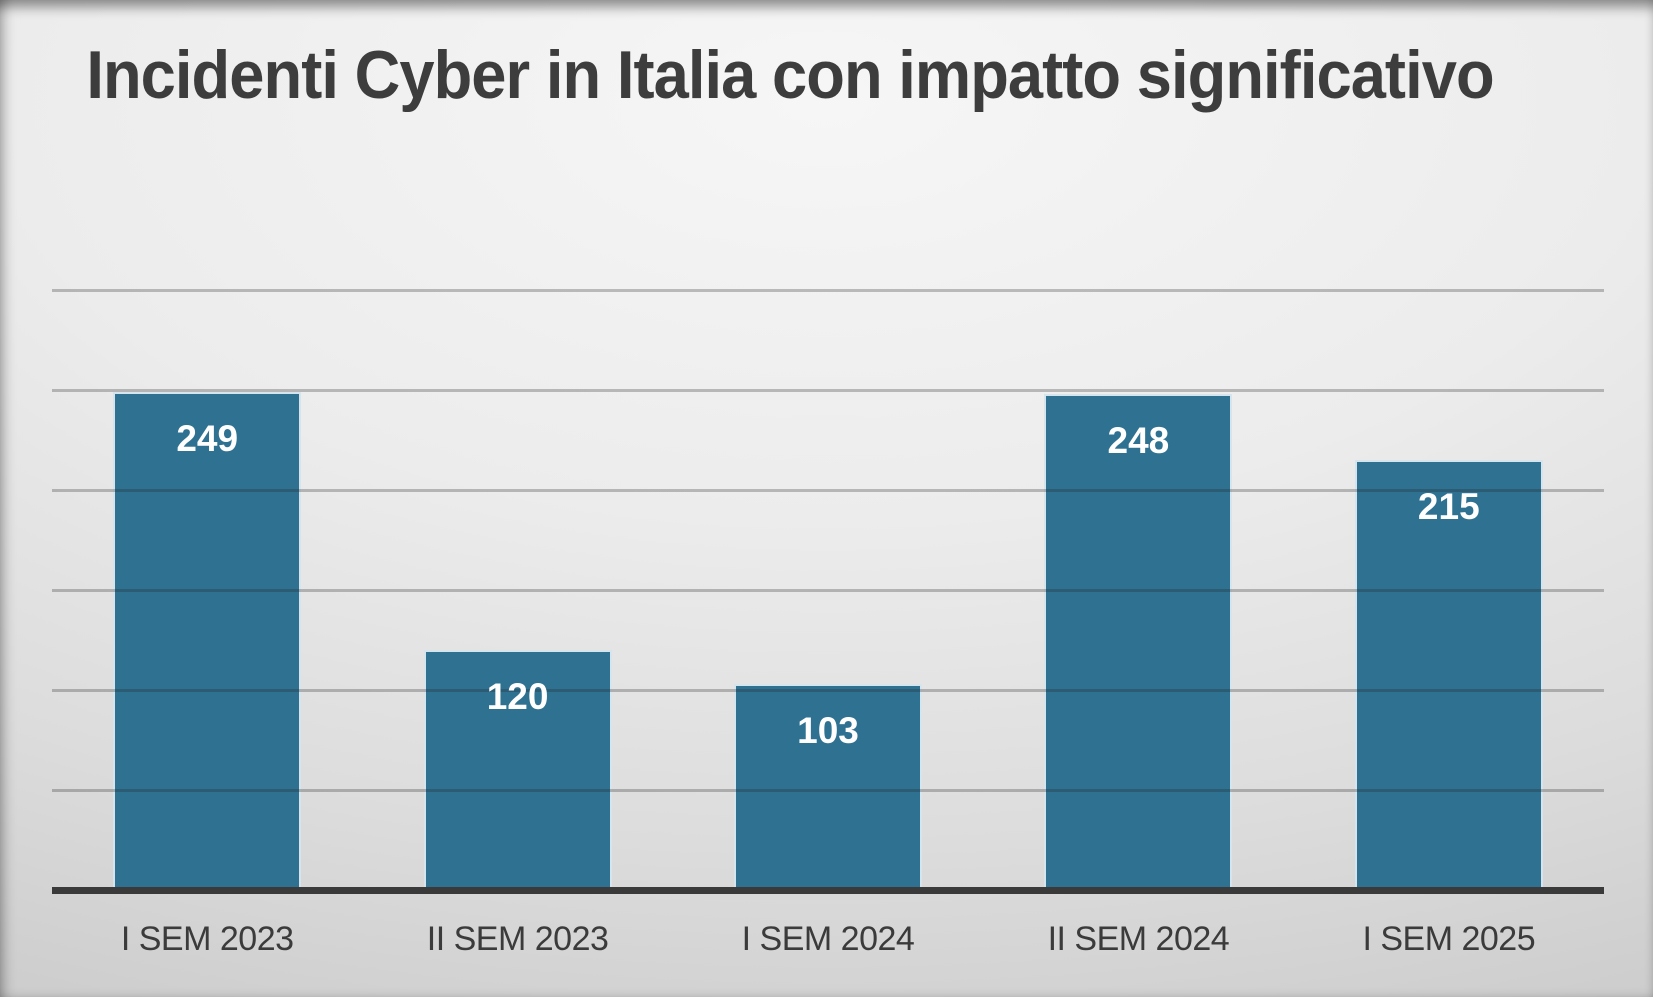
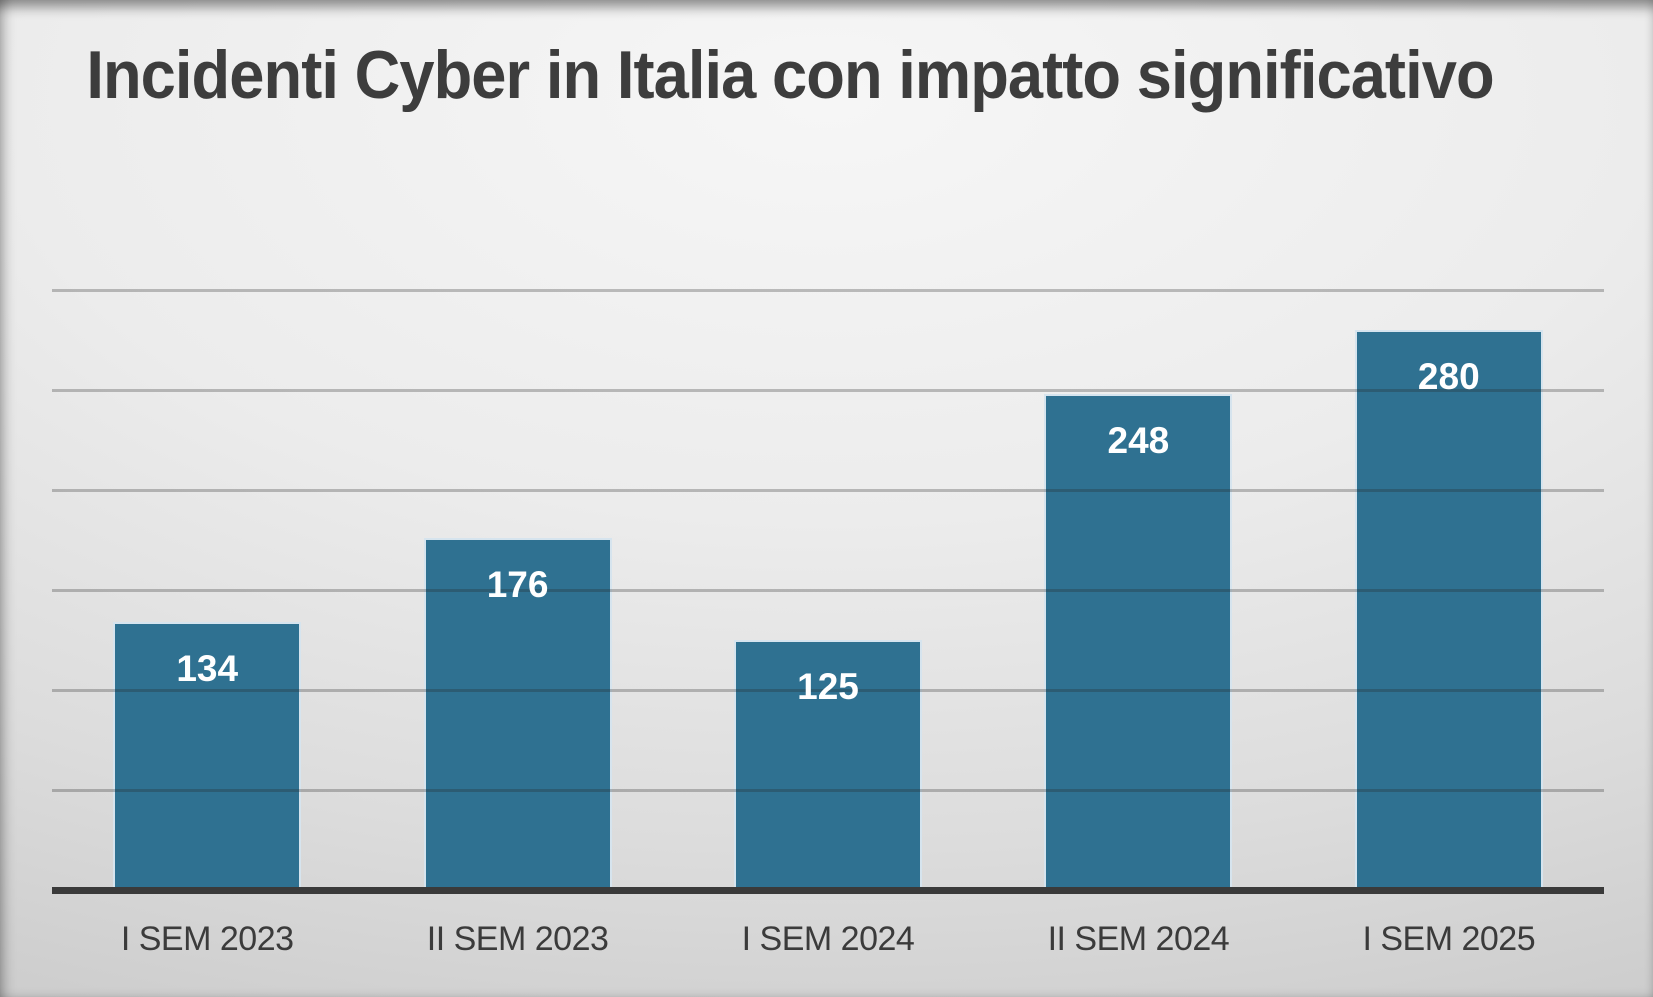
I SEM 2023: 249 -> 134
II SEM 2023: 120 -> 176
I SEM 2024: 103 -> 125
I SEM 2025: 215 -> 280
